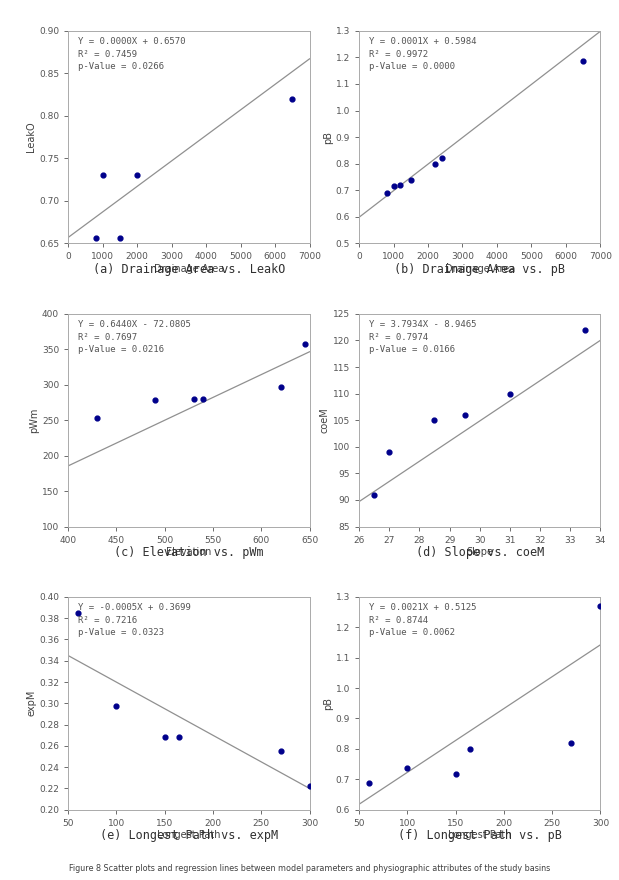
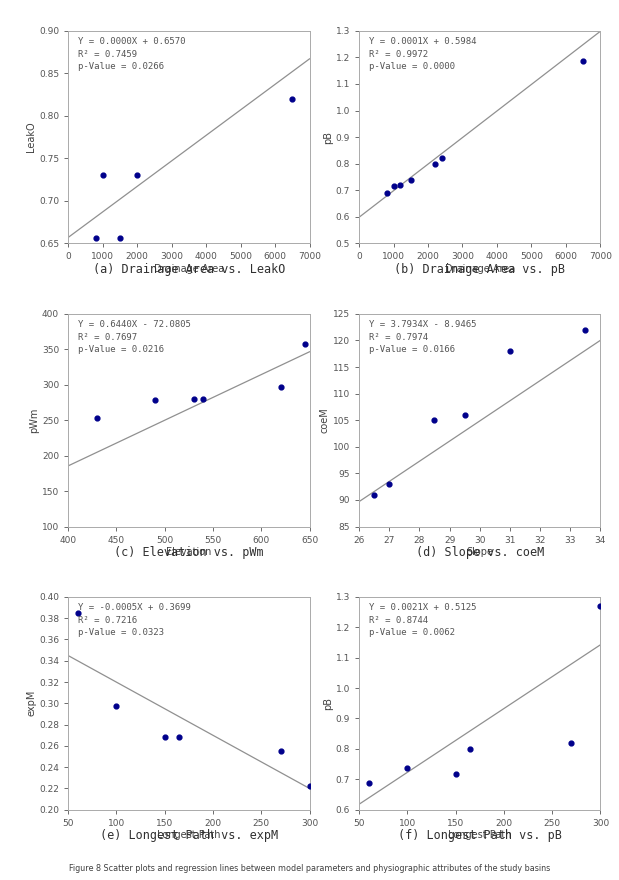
27: 99 -> 93
31: 110 -> 118
